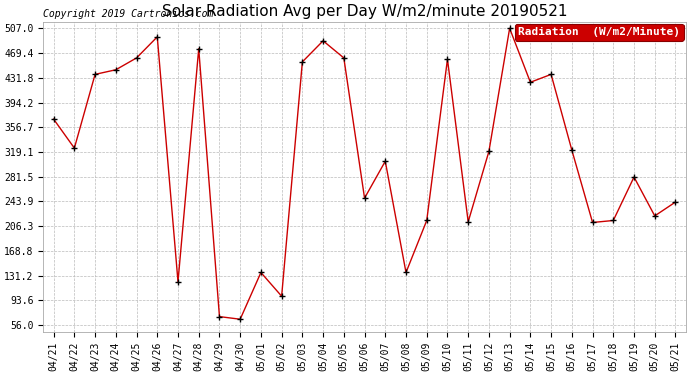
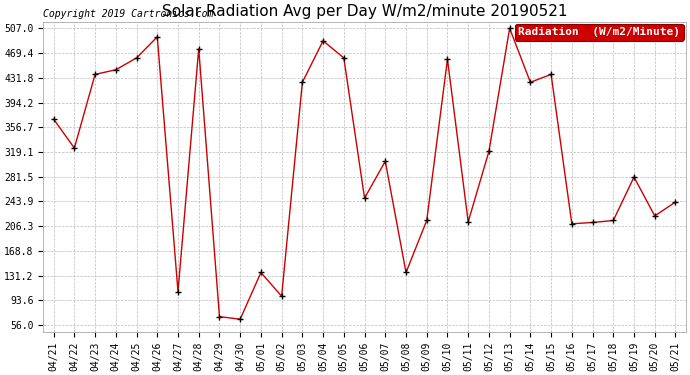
04/27: 122 -> 107
05/03: 456 -> 425
05/16: 322 -> 210
